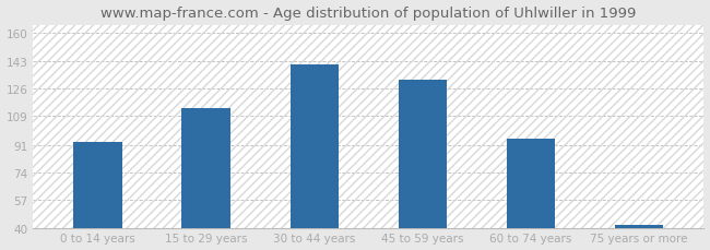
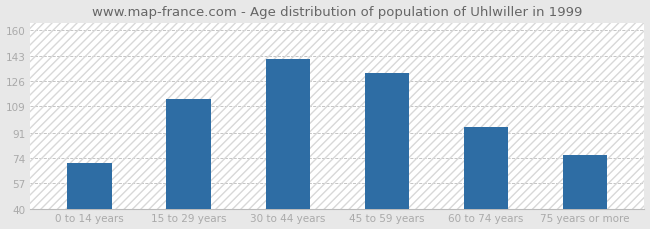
0 to 14 years: 93 -> 71
75 years or more: 42 -> 76
